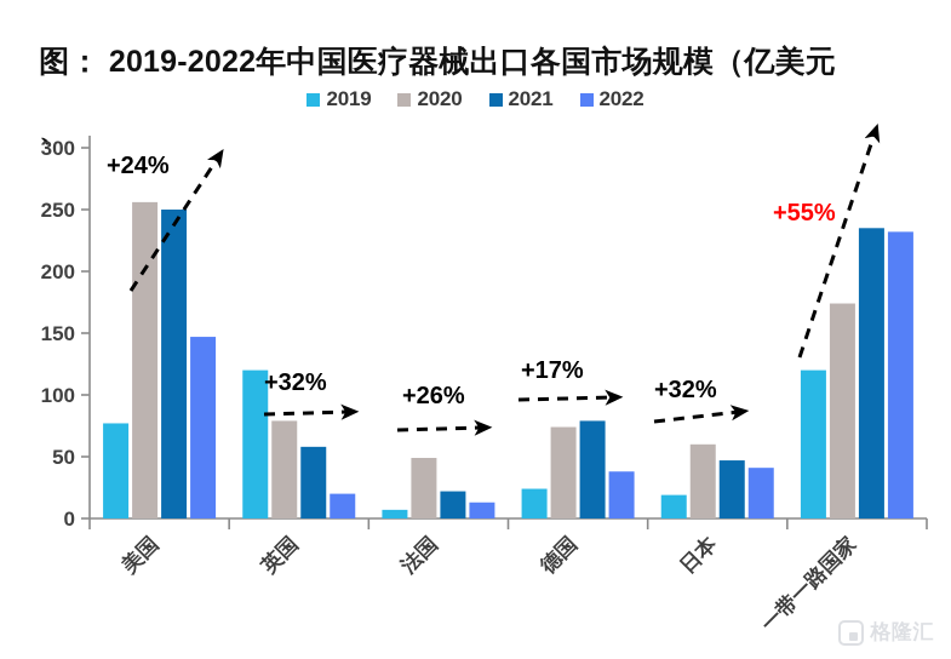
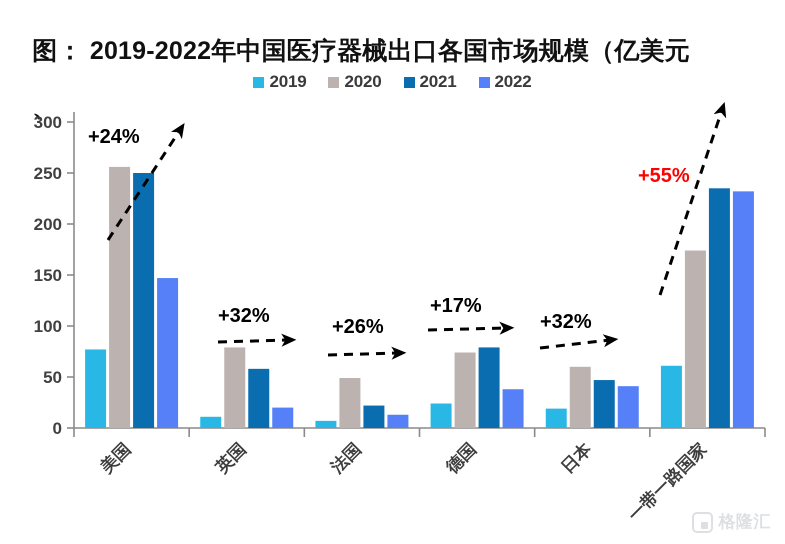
2019/英国: 120 -> 11
2019/一带一路国家: 120 -> 61
